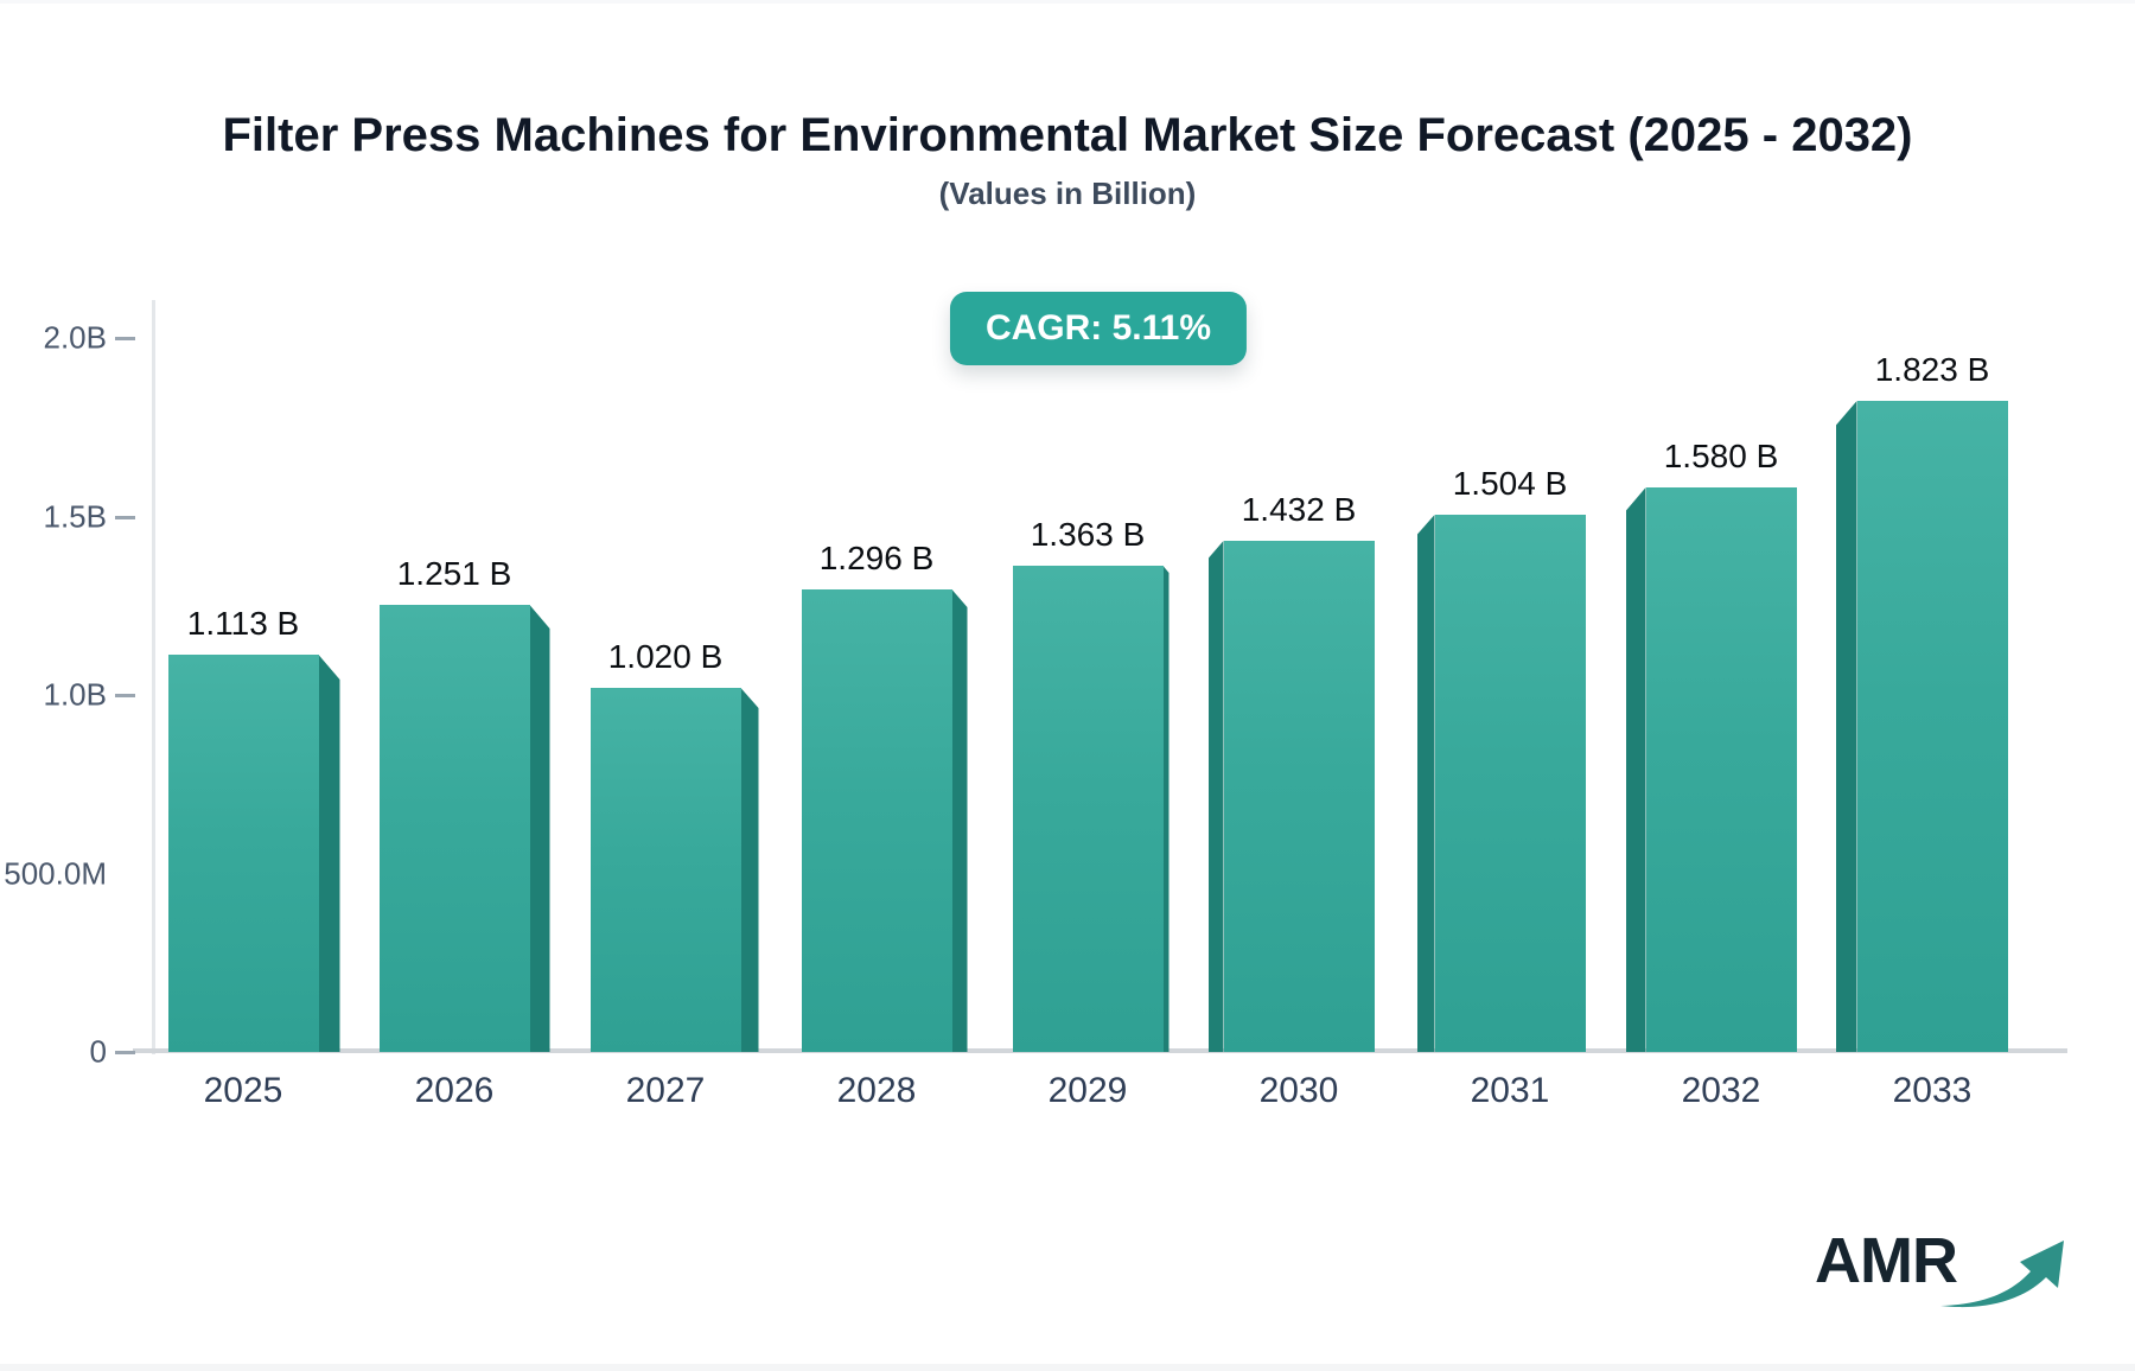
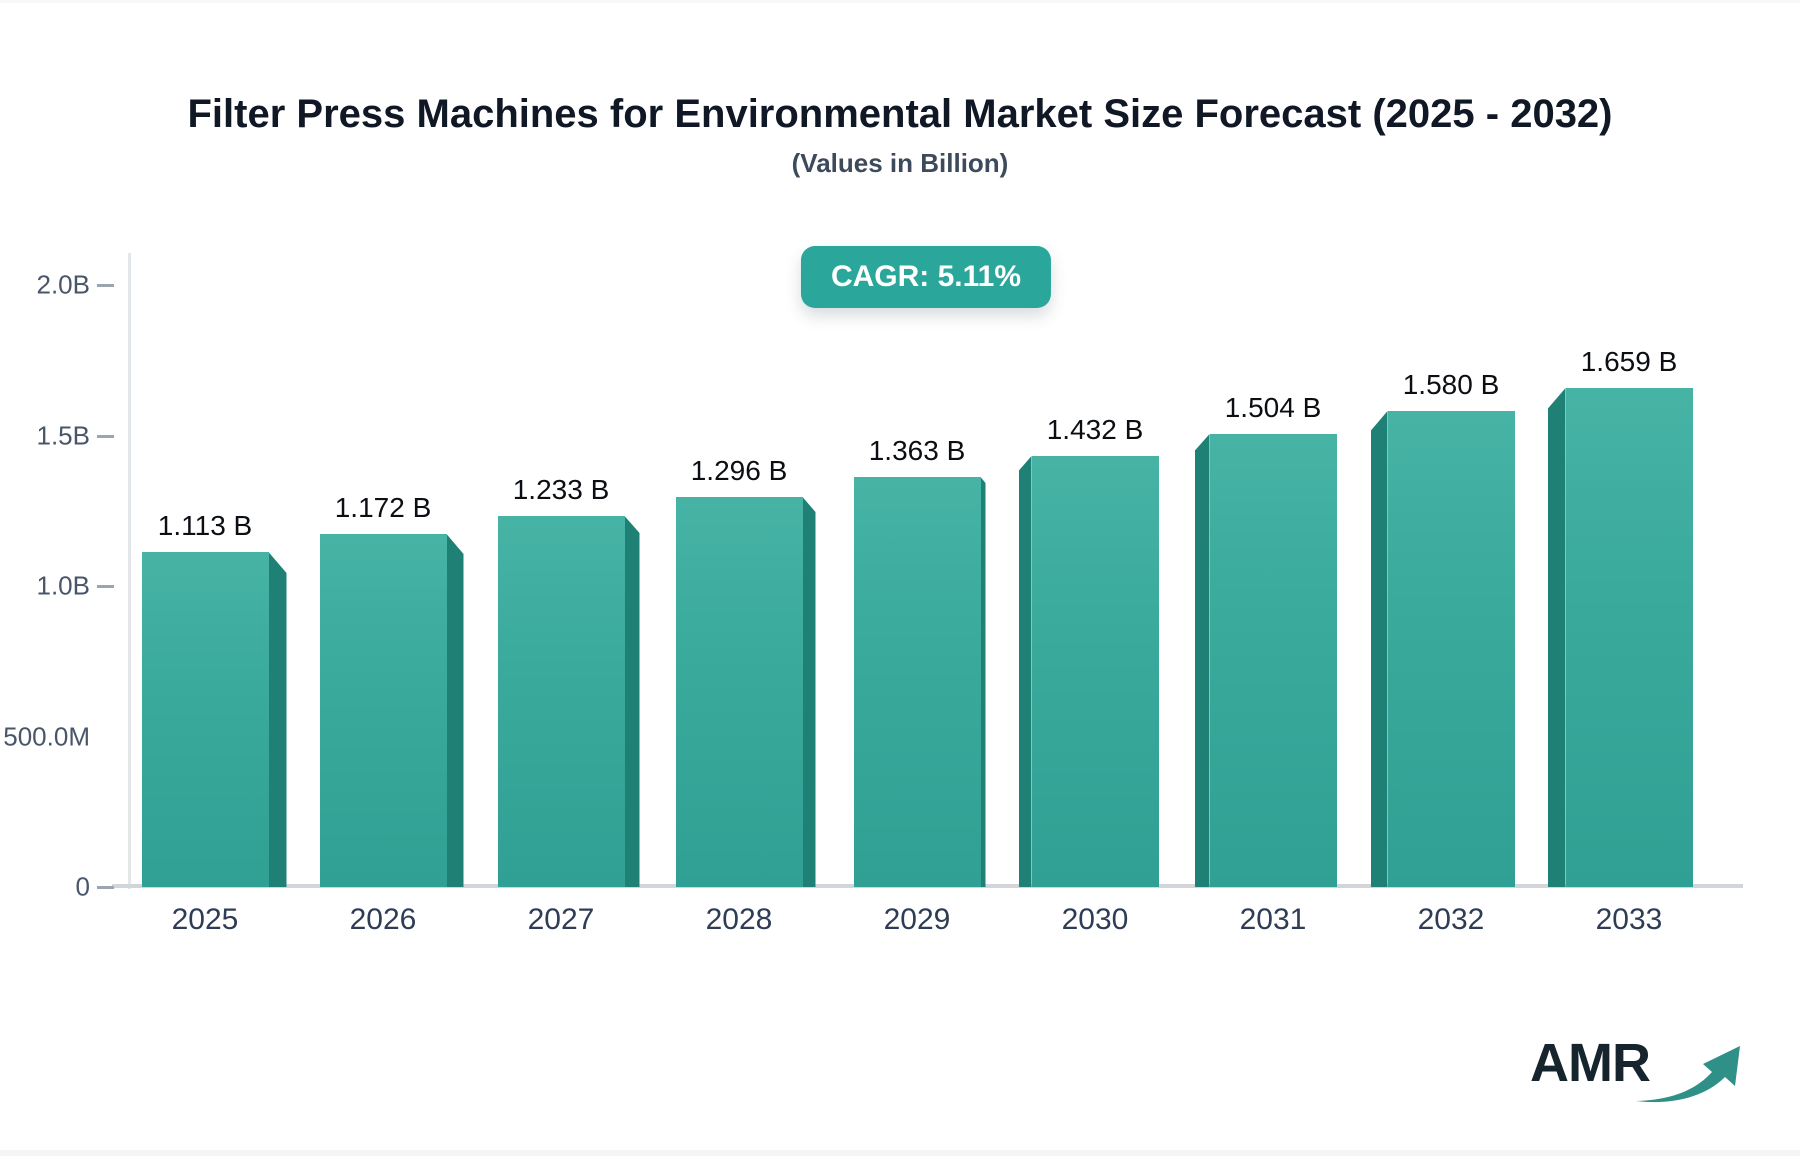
2026: 1.251 -> 1.172
2027: 1.020 -> 1.233
2033: 1.823 -> 1.659
